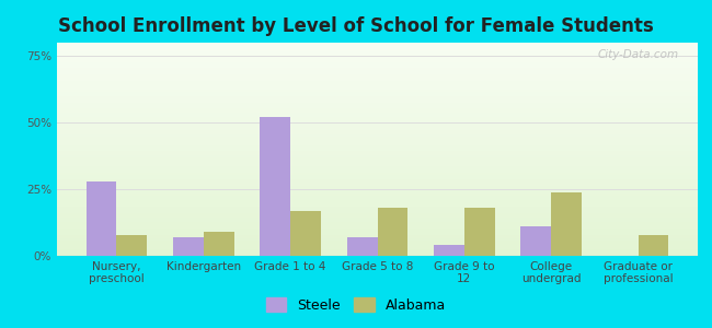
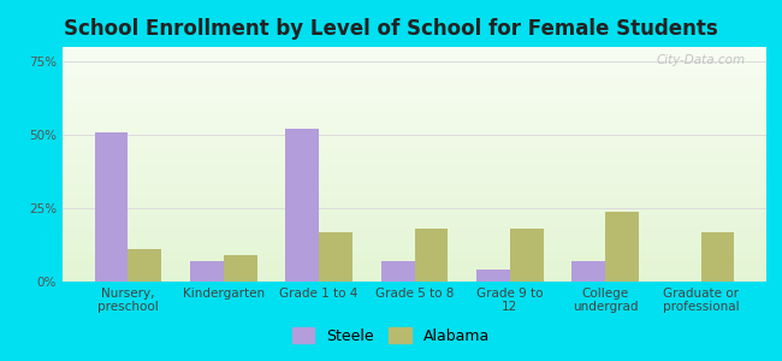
Steele/Nursery, preschool: 28% -> 51%
Alabama/Nursery, preschool: 8% -> 11%
Steele/College undergrad: 11% -> 7%
Alabama/Graduate or professional: 8% -> 17%
